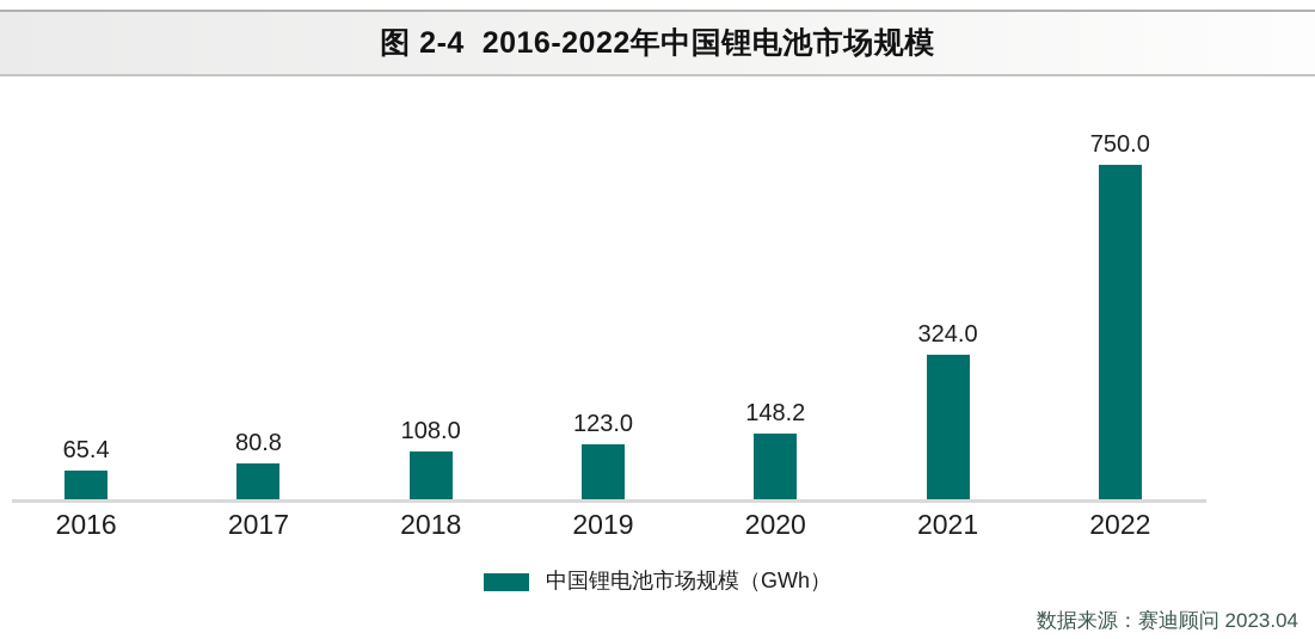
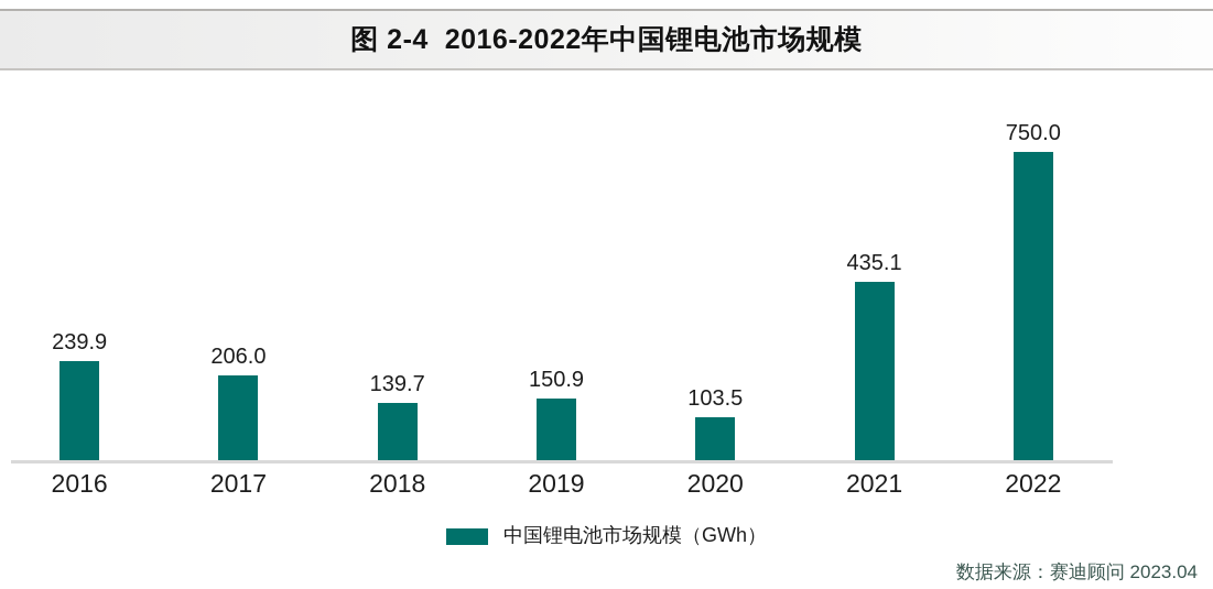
2016: 65.4 -> 239.9
2017: 80.8 -> 206.0
2018: 108.0 -> 139.7
2019: 123.0 -> 150.9
2020: 148.2 -> 103.5
2021: 324.0 -> 435.1
